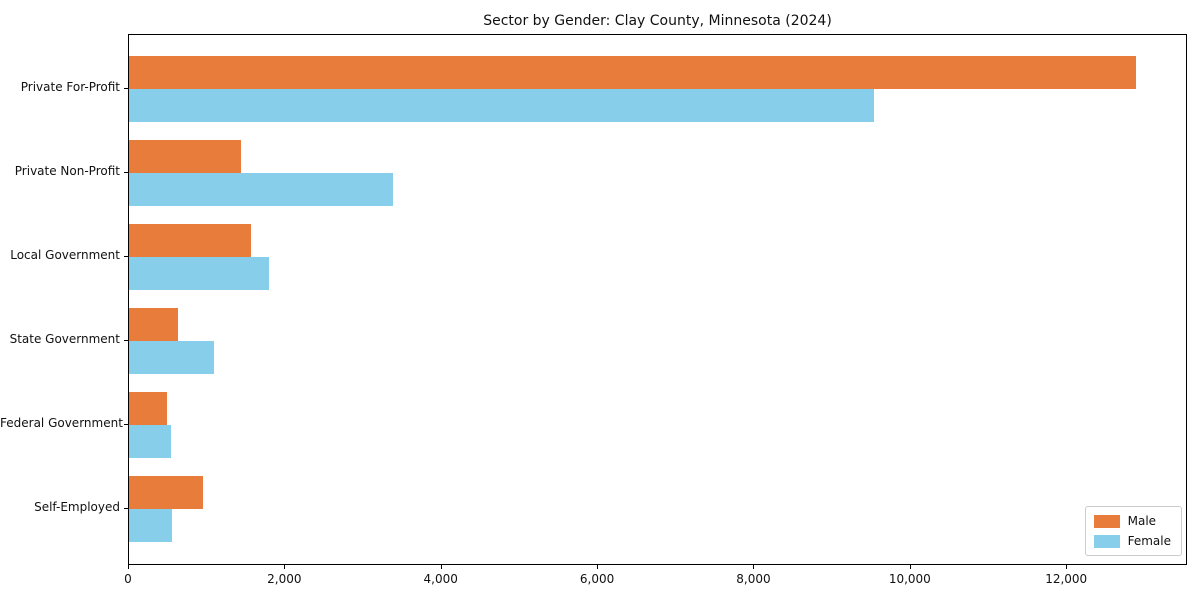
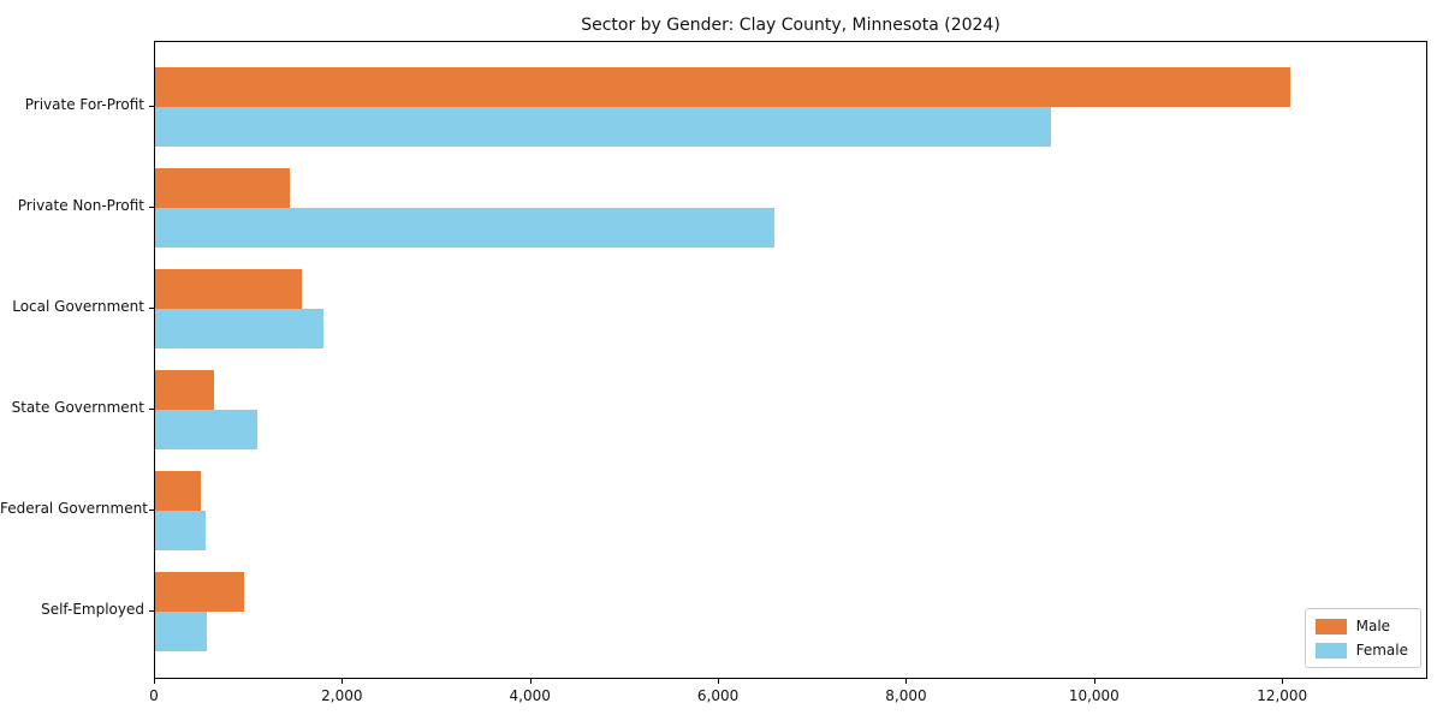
Male/Private For-Profit: 12900 -> 12100
Female/Private Non-Profit: 3400 -> 6600
